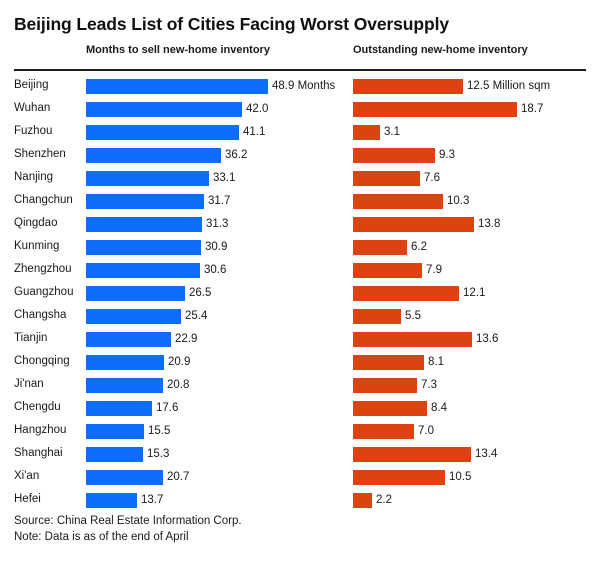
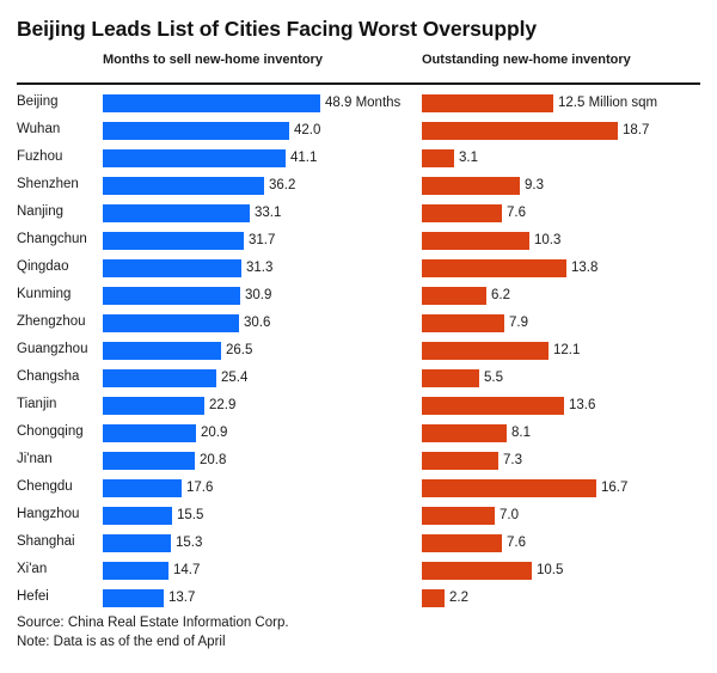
Outstanding new-home inventory/Chengdu: 8.4 -> 16.7
Outstanding new-home inventory/Shanghai: 13.4 -> 7.6
Months to sell new-home inventory/Xi'an: 20.7 -> 14.7
